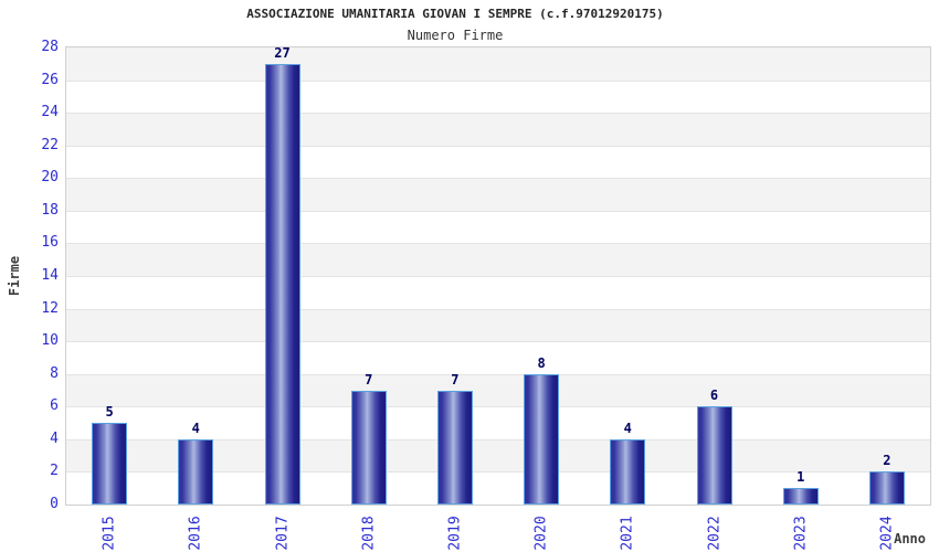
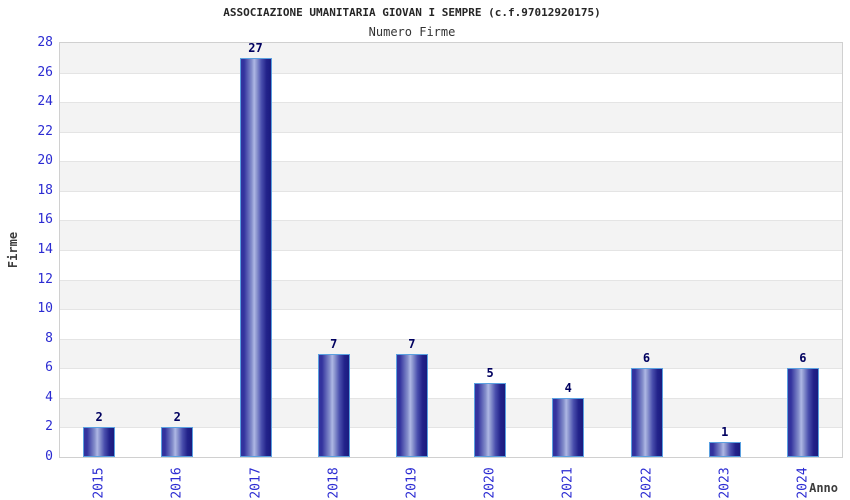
2015: 5 -> 2
2016: 4 -> 2
2020: 8 -> 5
2024: 2 -> 6
